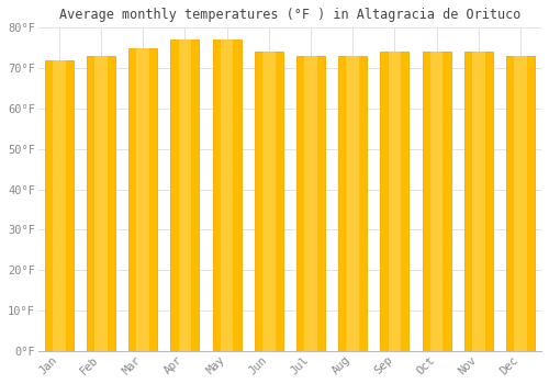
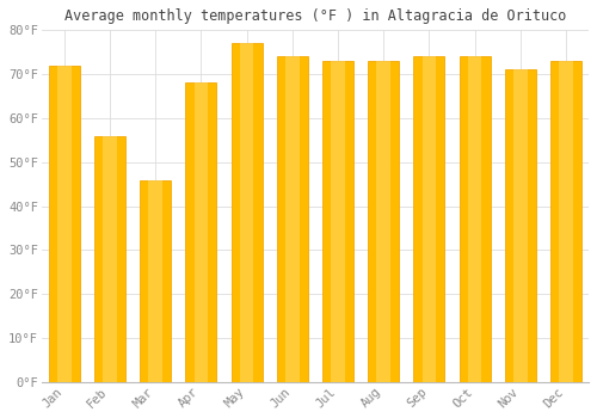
Feb: 73°F -> 56°F
Mar: 75°F -> 46°F
Apr: 77°F -> 68°F
Nov: 74°F -> 71°F
